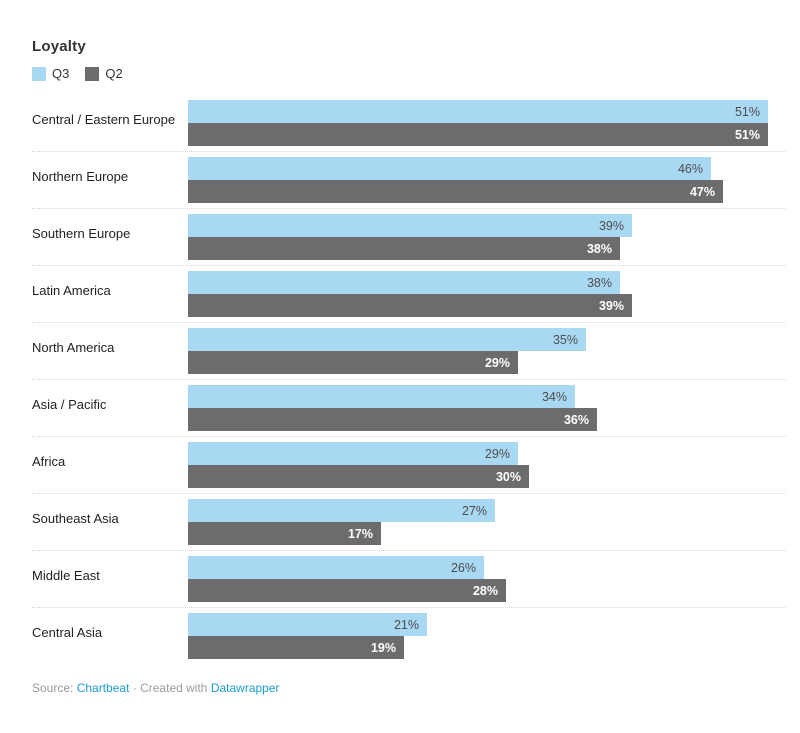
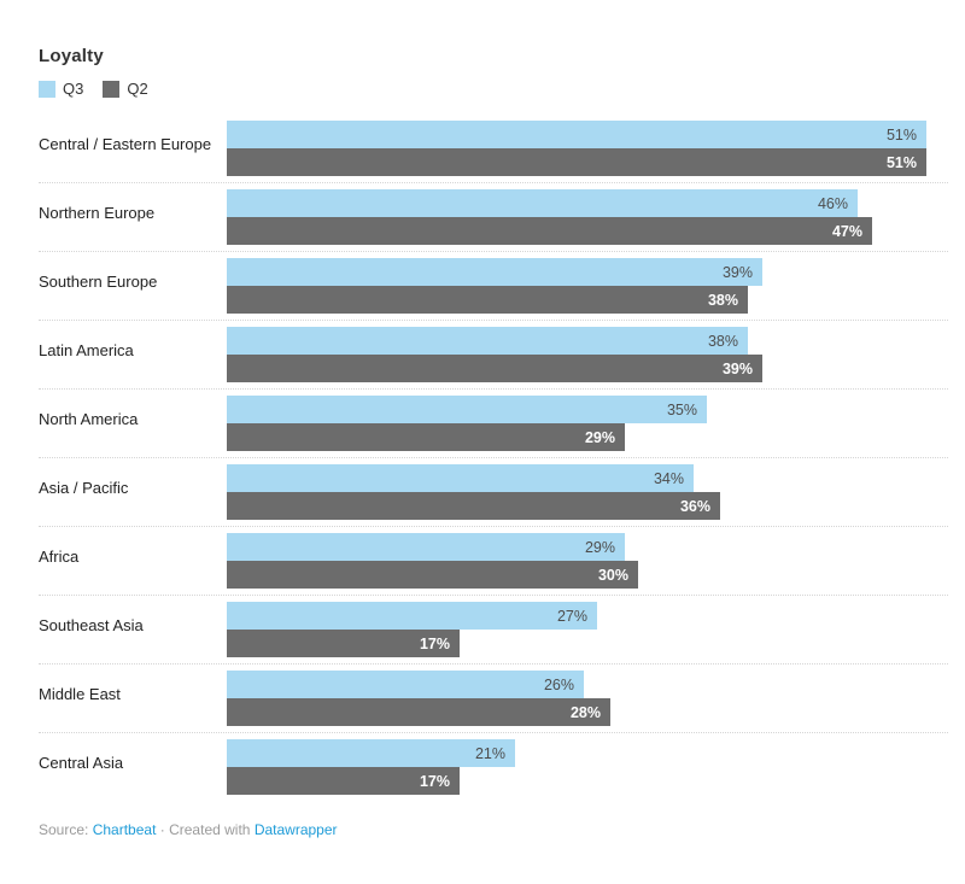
Q2/Central Asia: 19% -> 17%
